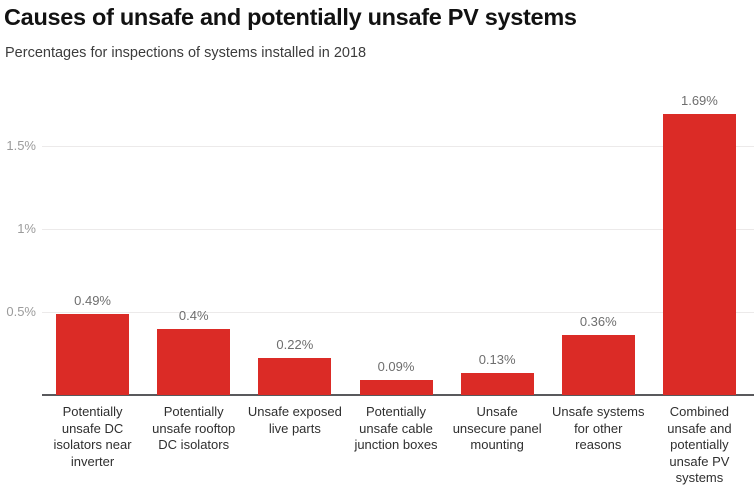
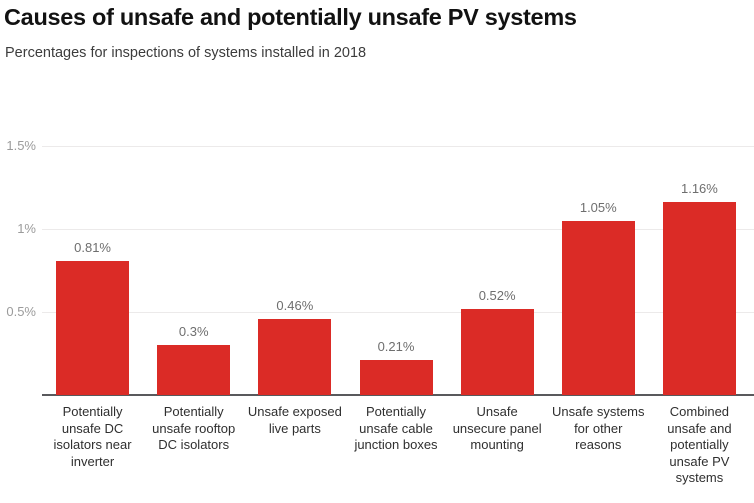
Potentially unsafe DC isolators near inverter: 0.49% -> 0.81%
Potentially unsafe rooftop DC isolators: 0.4% -> 0.3%
Unsafe exposed live parts: 0.22% -> 0.46%
Potentially unsafe cable junction boxes: 0.09% -> 0.21%
Unsafe unsecure panel mounting: 0.13% -> 0.52%
Unsafe systems for other reasons: 0.36% -> 1.05%
Combined unsafe and potentially unsafe PV systems: 1.69% -> 1.16%
